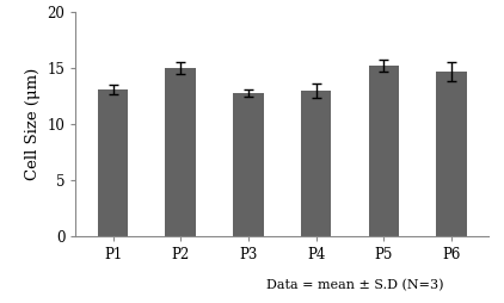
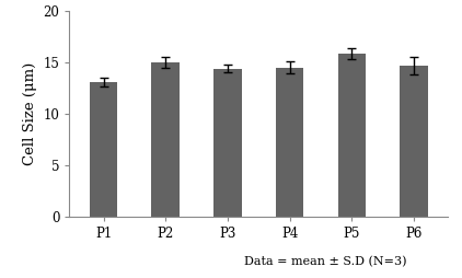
P3: 12.8 -> 14.4
P4: 13.0 -> 14.5
P5: 15.2 -> 15.9
